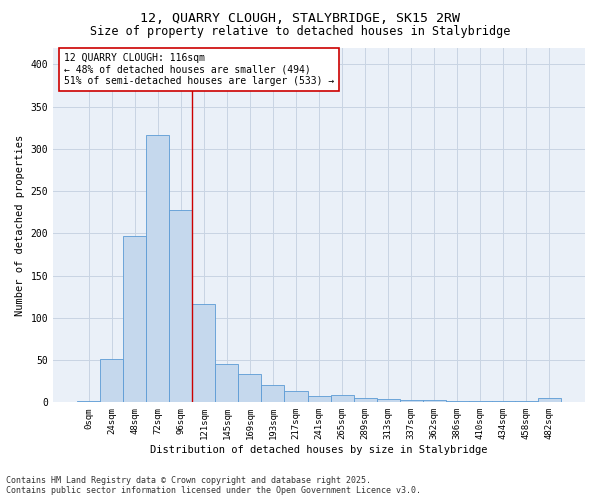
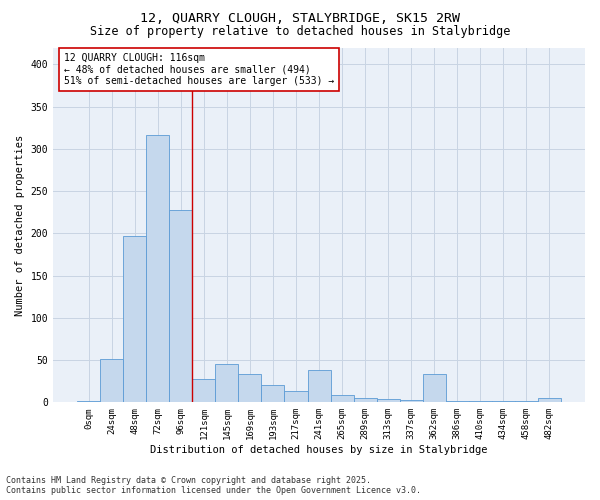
121sqm: 116 -> 28
241sqm: 8 -> 38
362sqm: 3 -> 34
